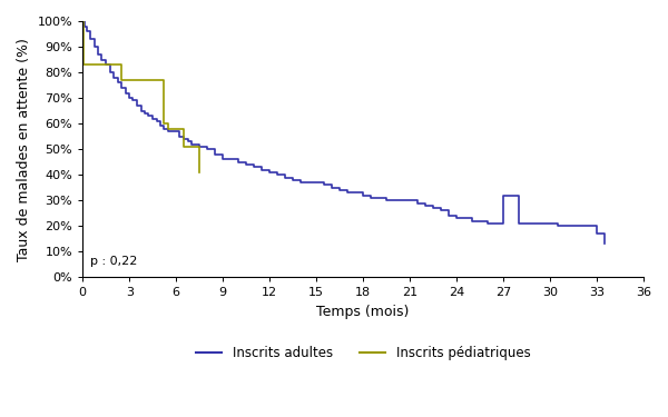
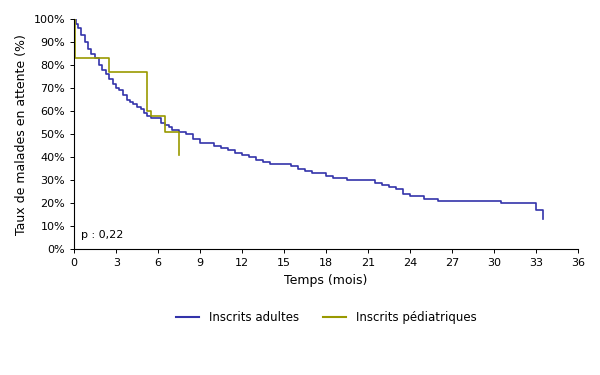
Inscrits adultes/27: 32% -> 21%
